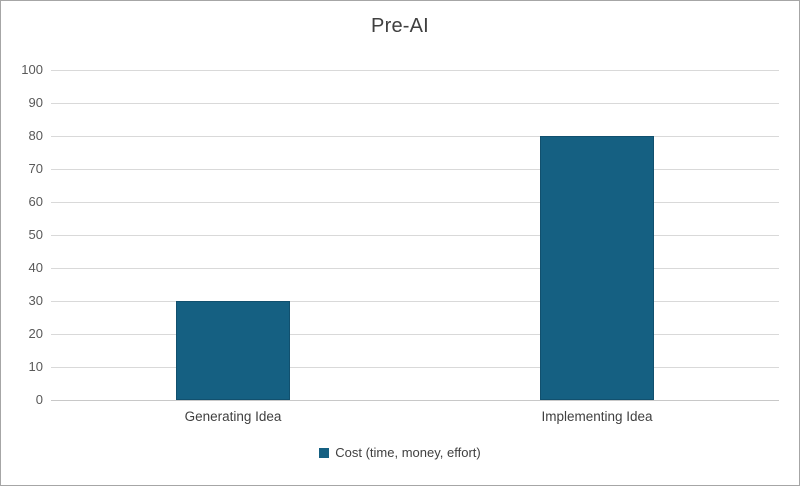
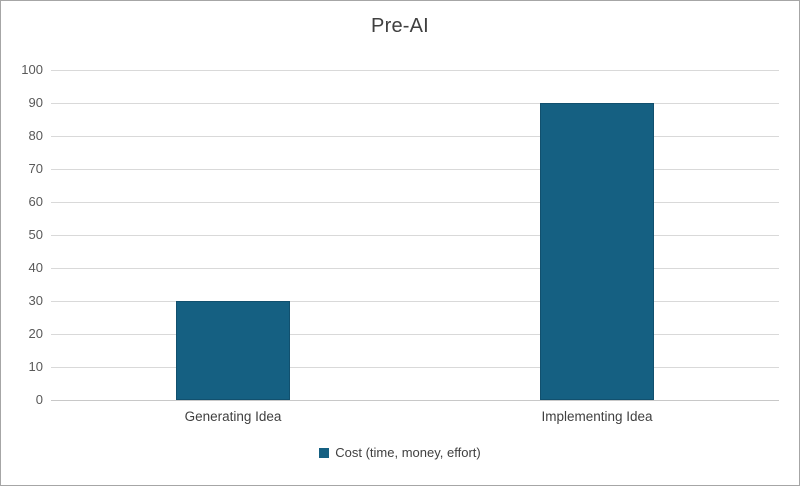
Implementing Idea: 80 -> 90
